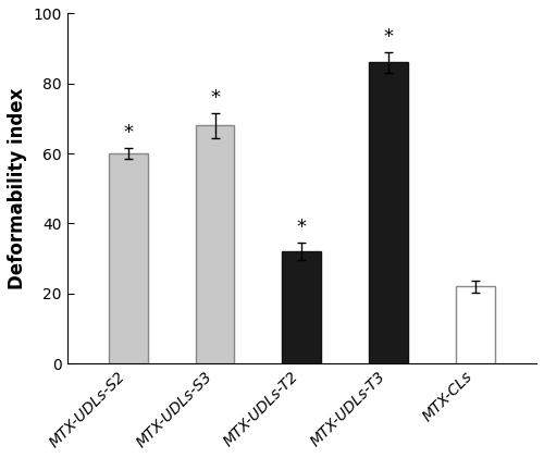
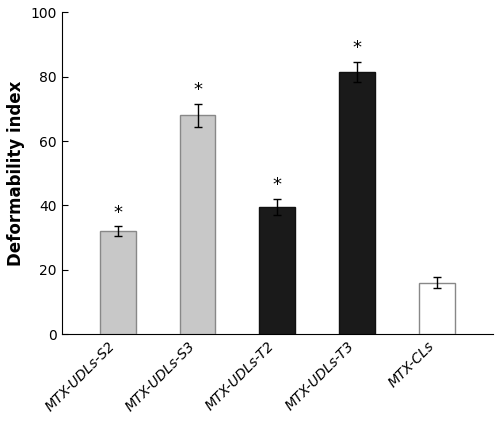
MTX-UDLs-S2: 60.0 -> 32.0
MTX-UDLs-T2: 32.0 -> 39.5
MTX-UDLs-T3: 86.0 -> 81.5
MTX-CLs: 22.0 -> 16.0
